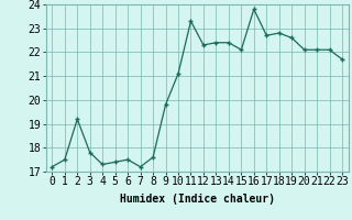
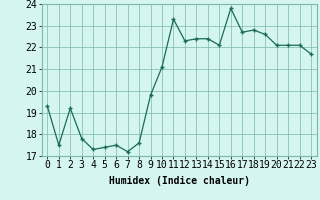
0: 17.2 -> 19.3
